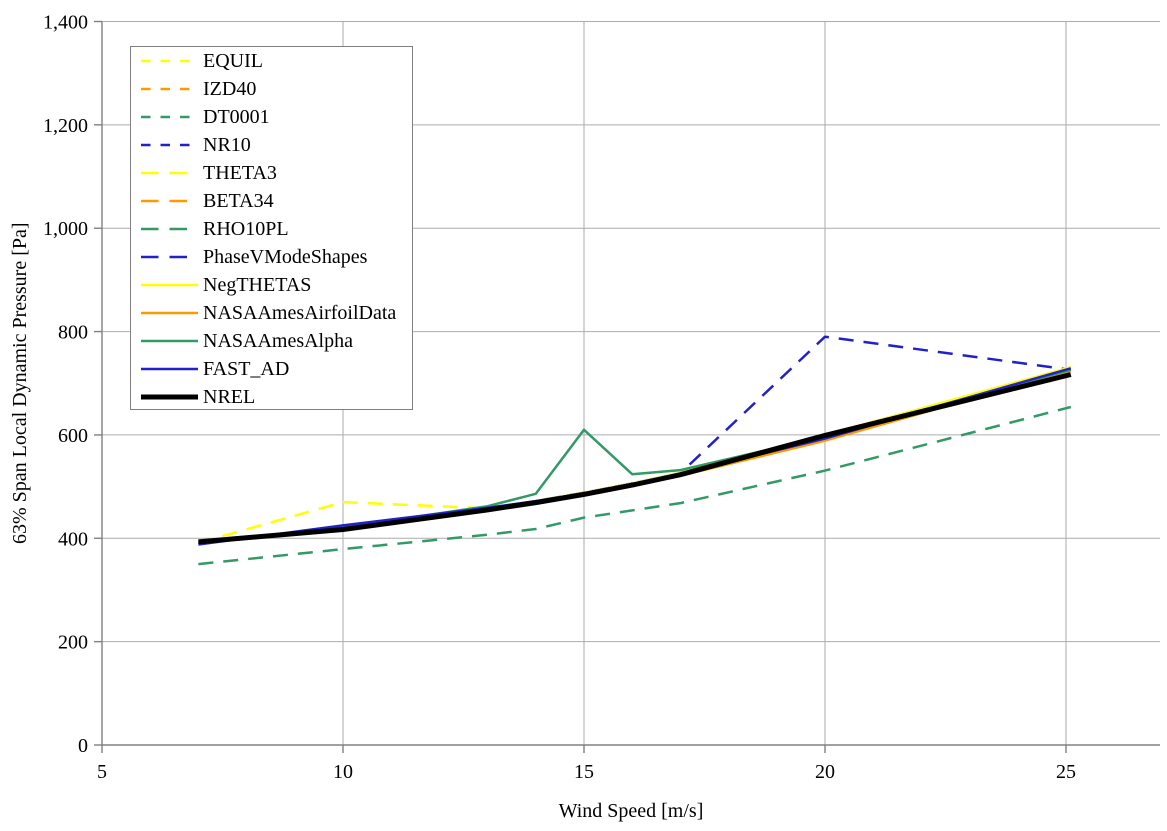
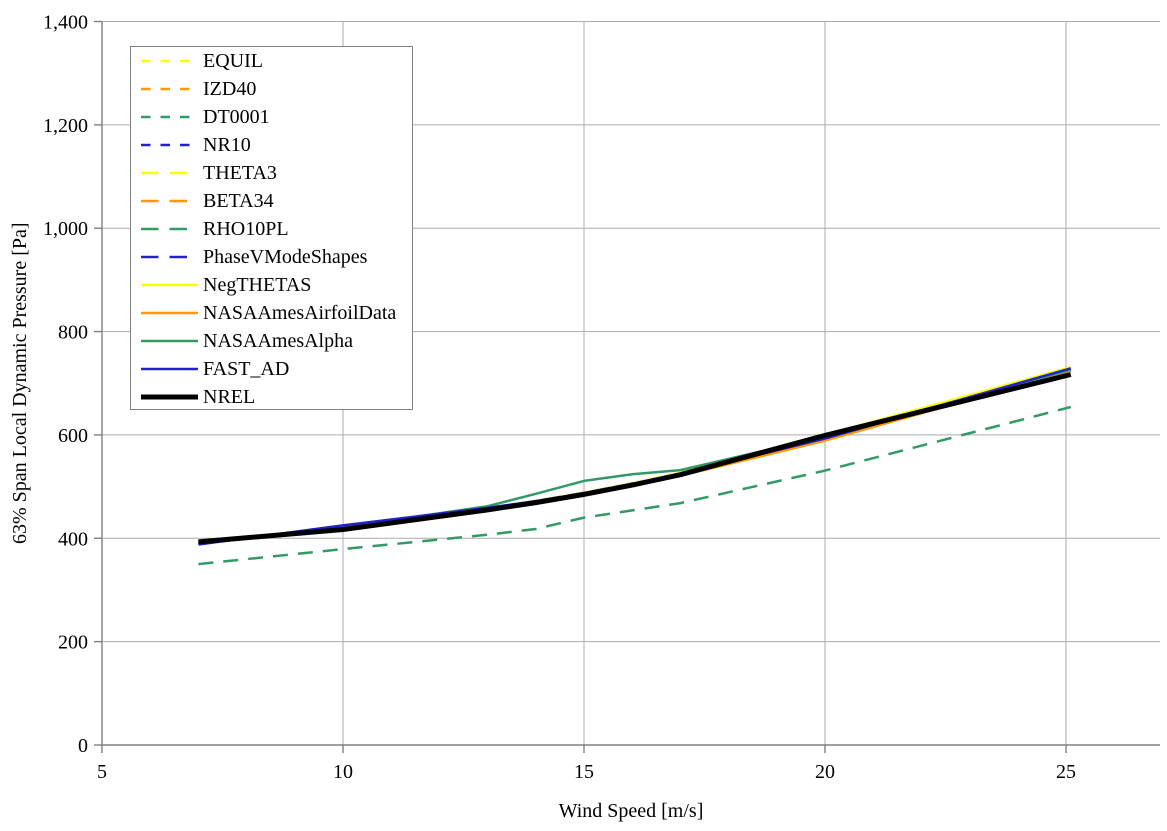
THETA3/10: 470 -> 420
NASAAmesAlpha/15: 610 -> 510
PhaseVModeShapes/20: 790 -> 600
